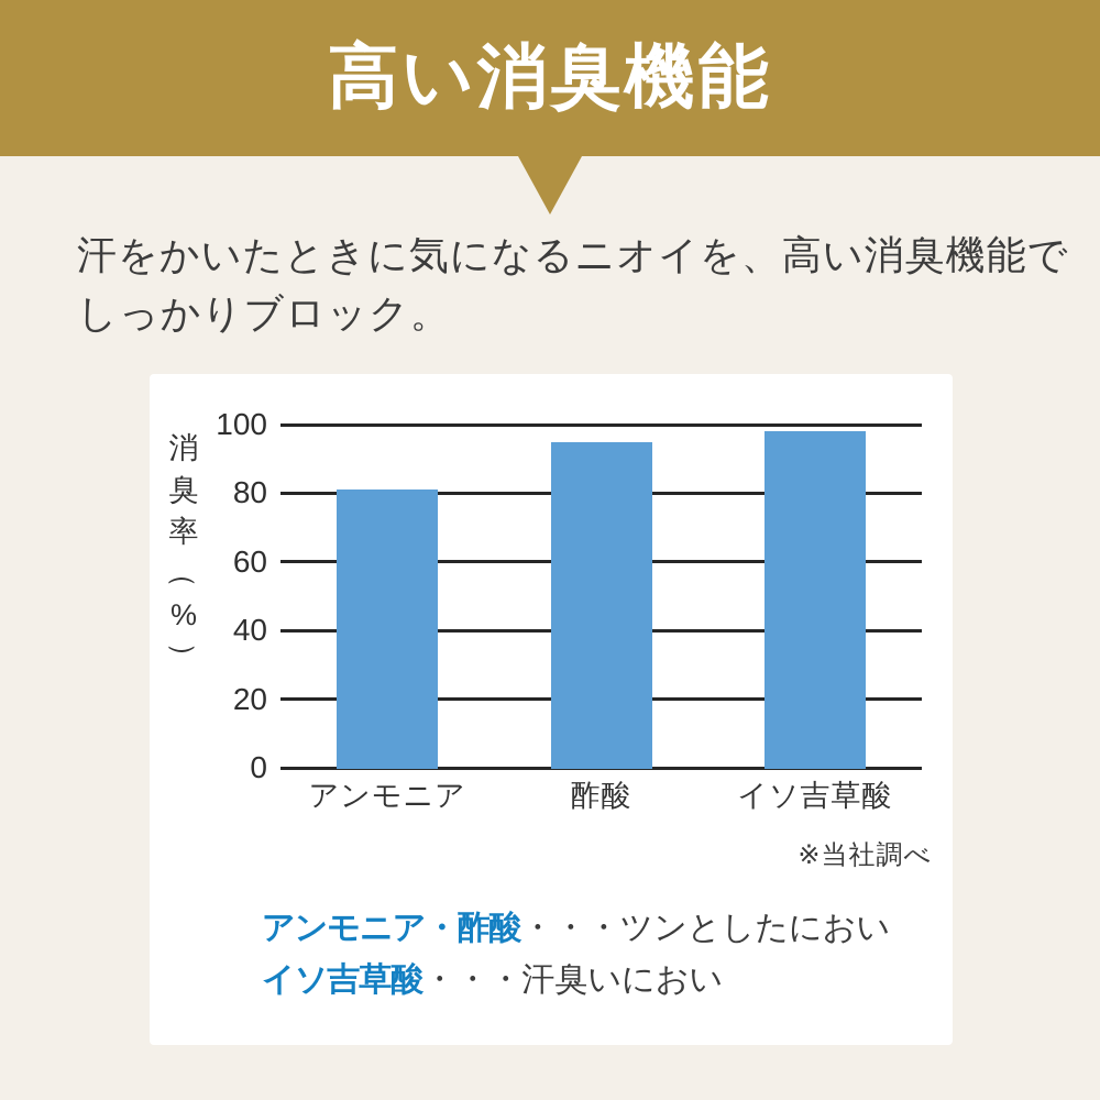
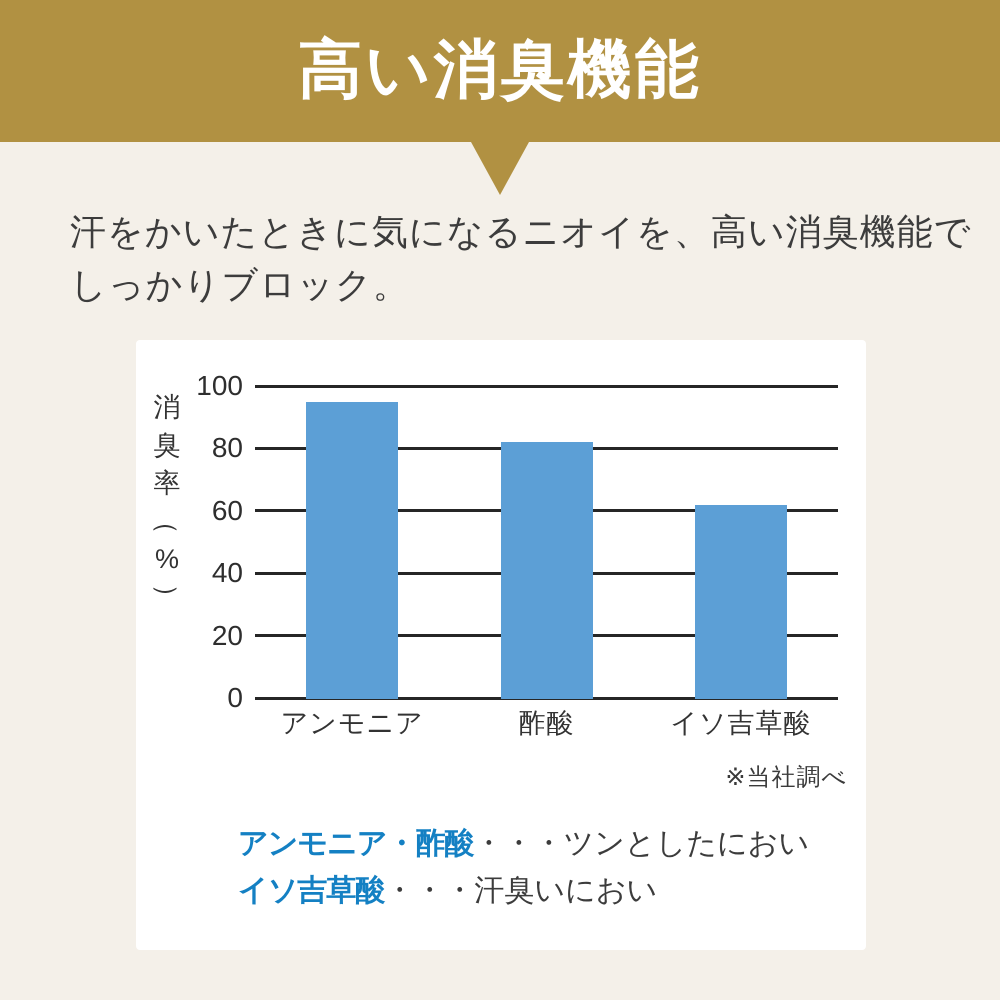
アンモニア: 81 -> 95
酢酸: 95 -> 82
イソ吉草酸: 98 -> 62
